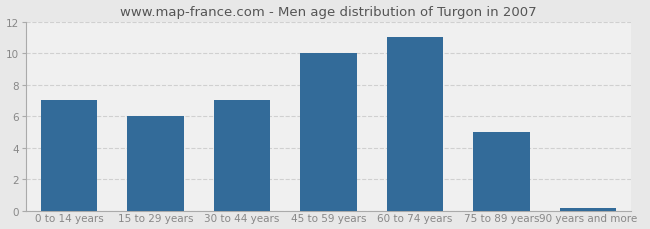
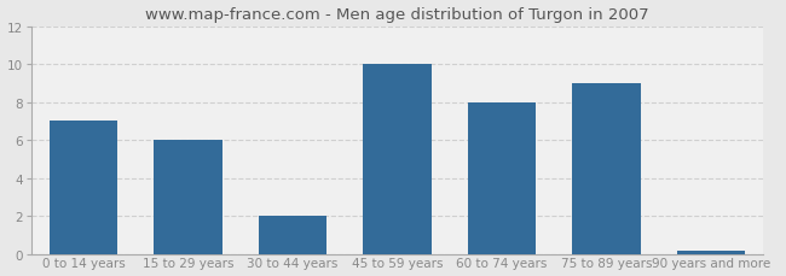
30 to 44 years: 7.0 -> 2.0
60 to 74 years: 11.0 -> 8.0
75 to 89 years: 5.0 -> 9.0
